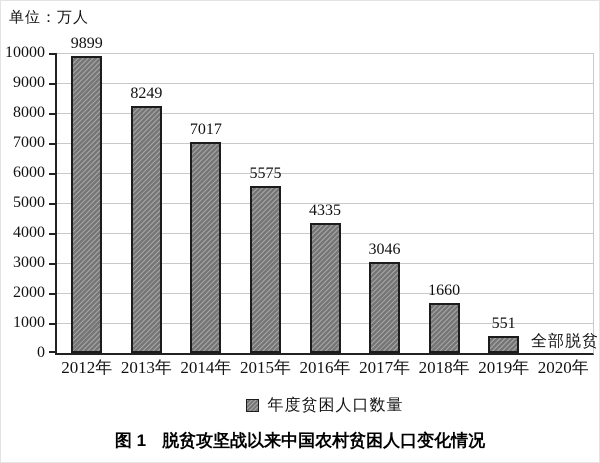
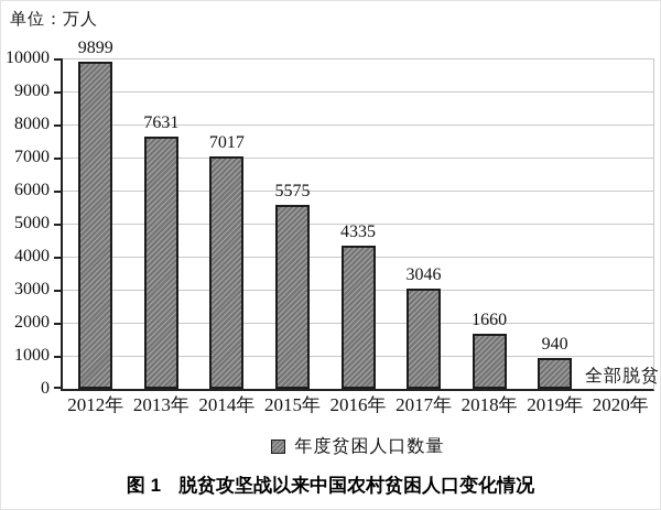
2013年: 8249 -> 7631
2019年: 551 -> 940
